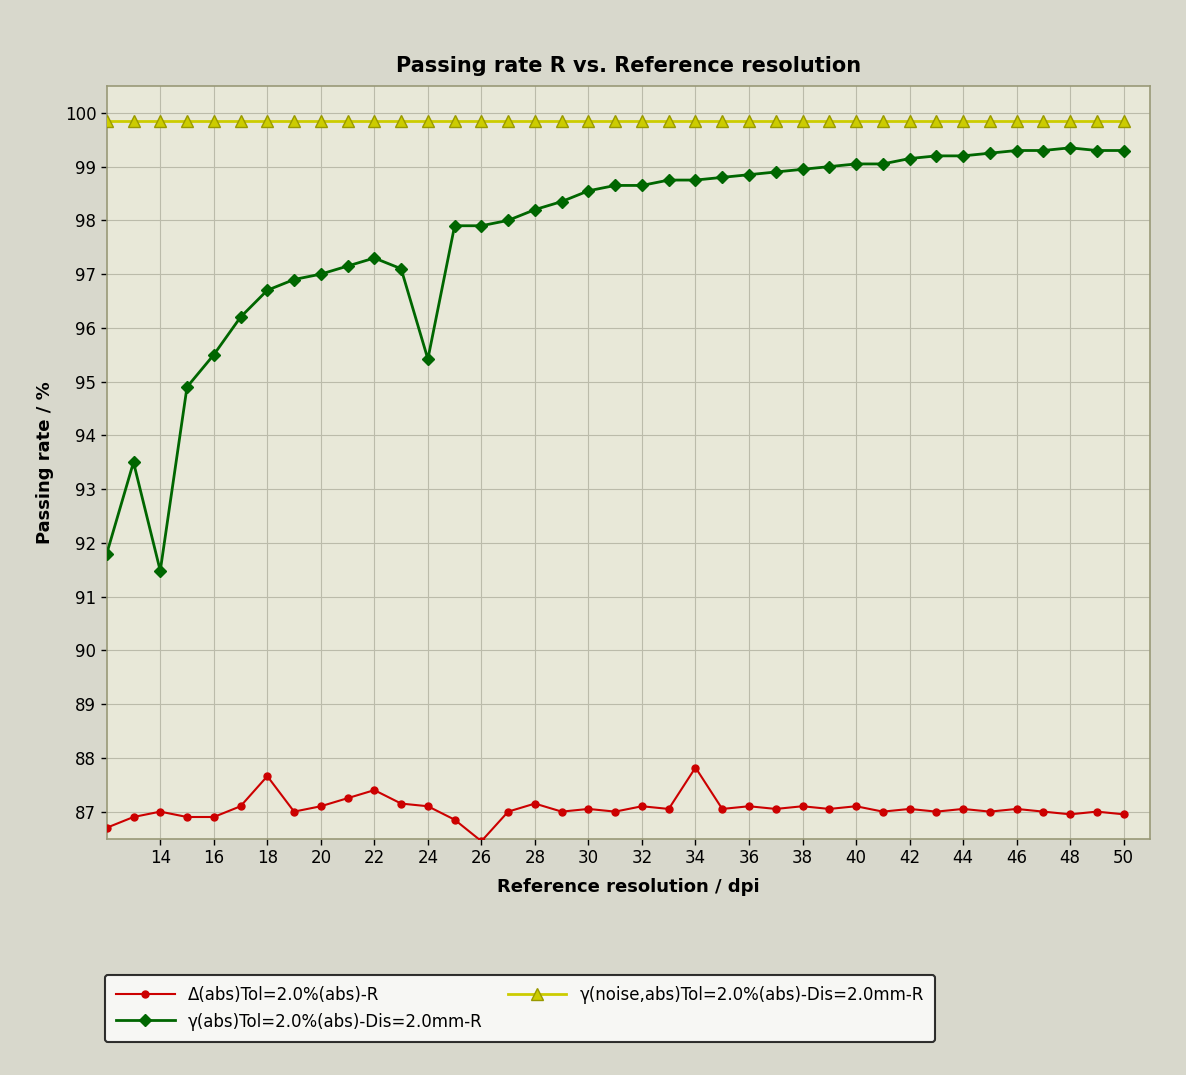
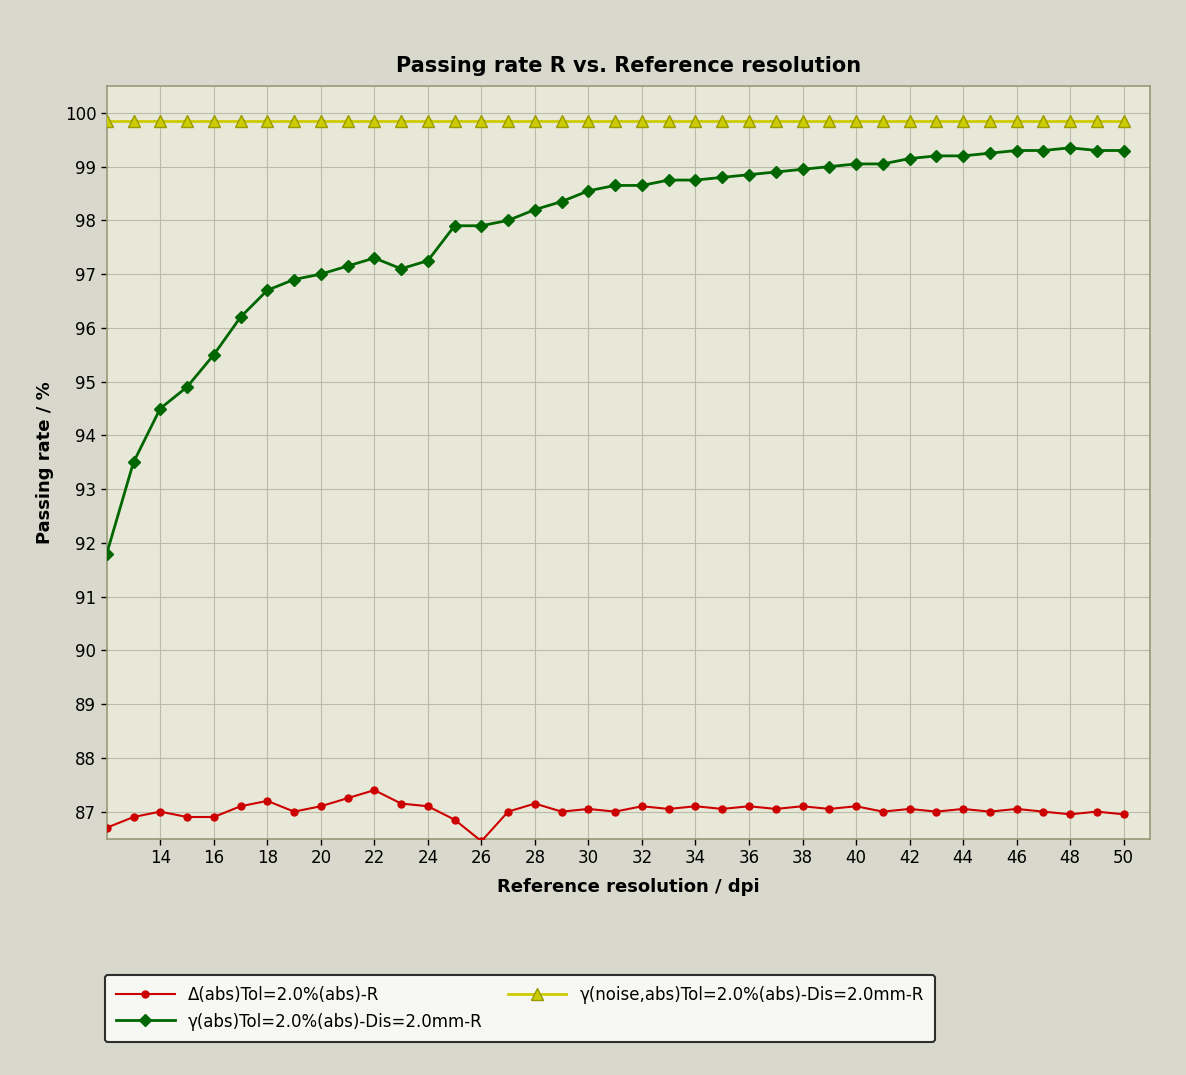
γ(abs)Tol=2.0%(abs)-Dis=2.0mm-R/14: 91.48 -> 94.50
Δ(abs)Tol=2.0%(abs)-R/18: 87.66 -> 87.20
γ(abs)Tol=2.0%(abs)-Dis=2.0mm-R/24: 95.42 -> 97.25
Δ(abs)Tol=2.0%(abs)-R/34: 87.82 -> 87.10
